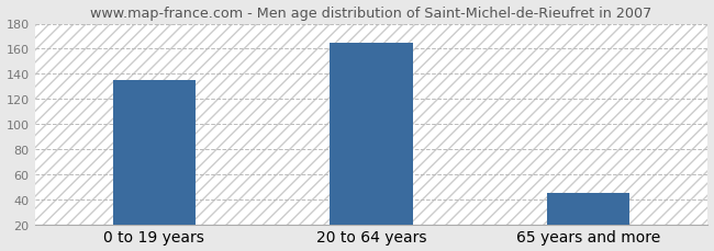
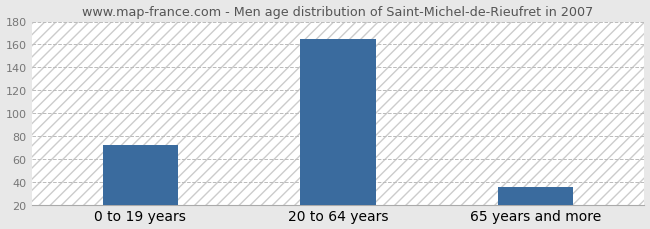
0 to 19 years: 135 -> 72
65 years and more: 45 -> 35
